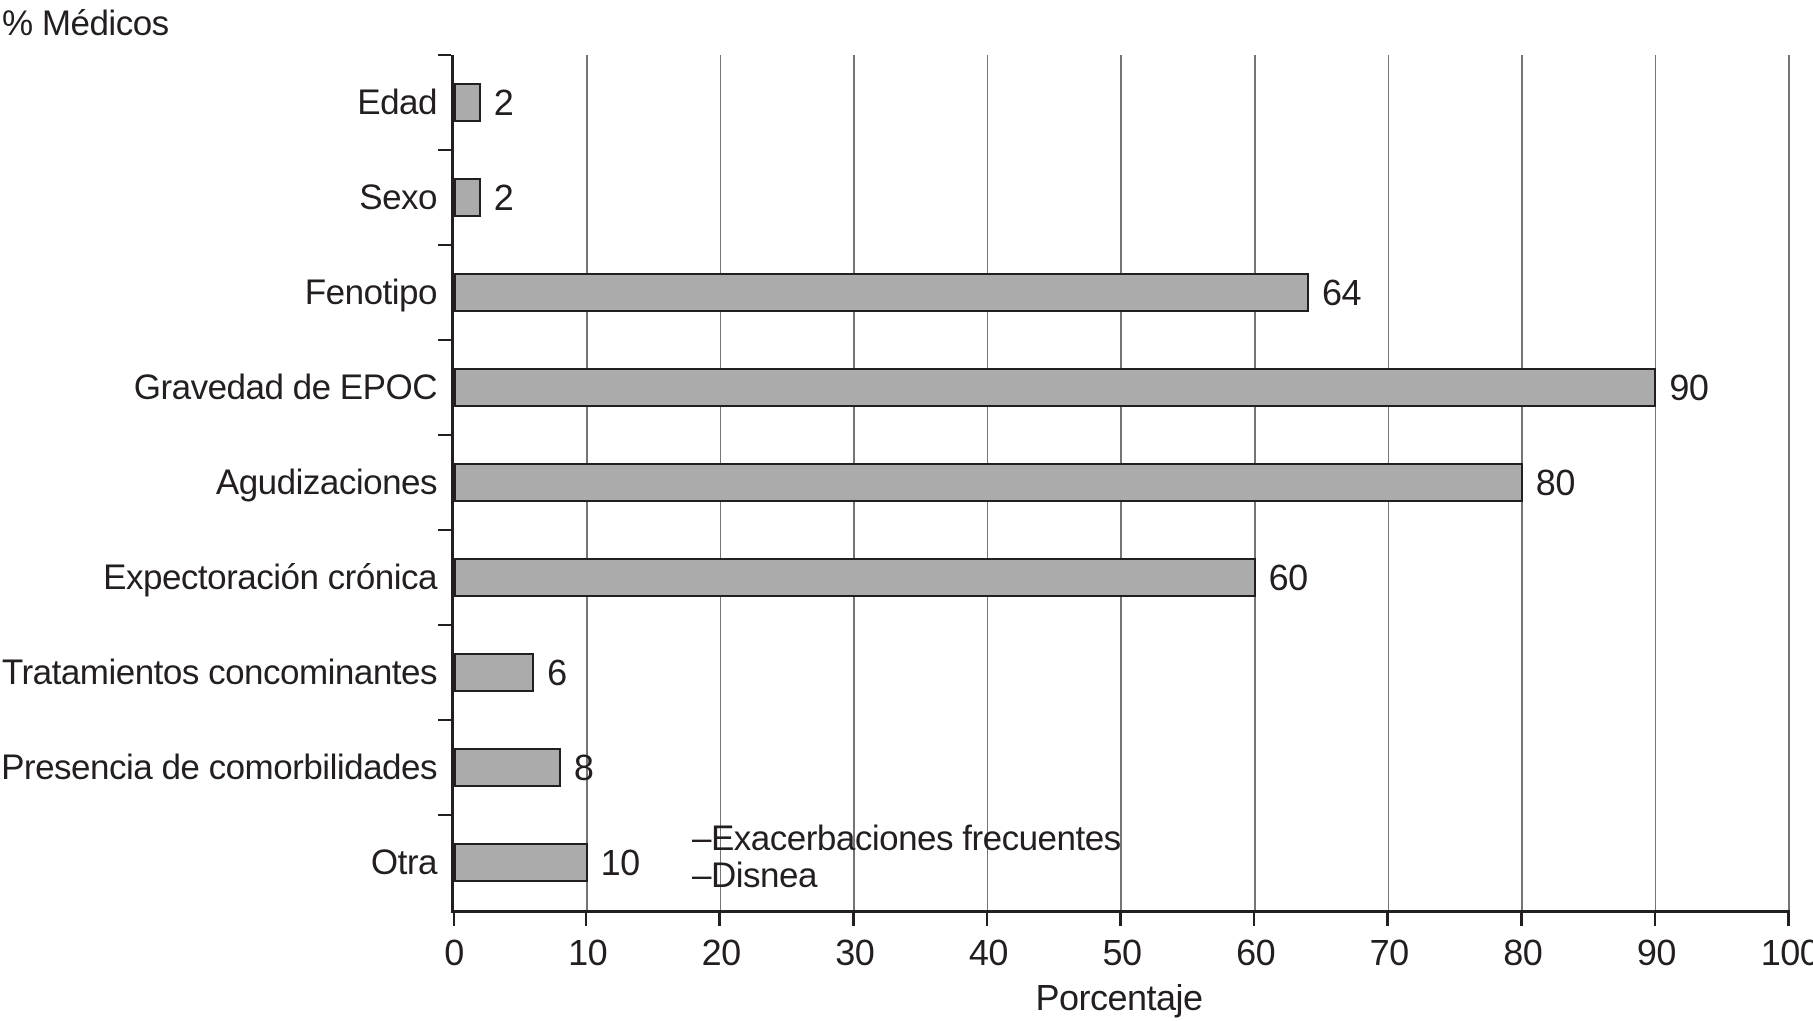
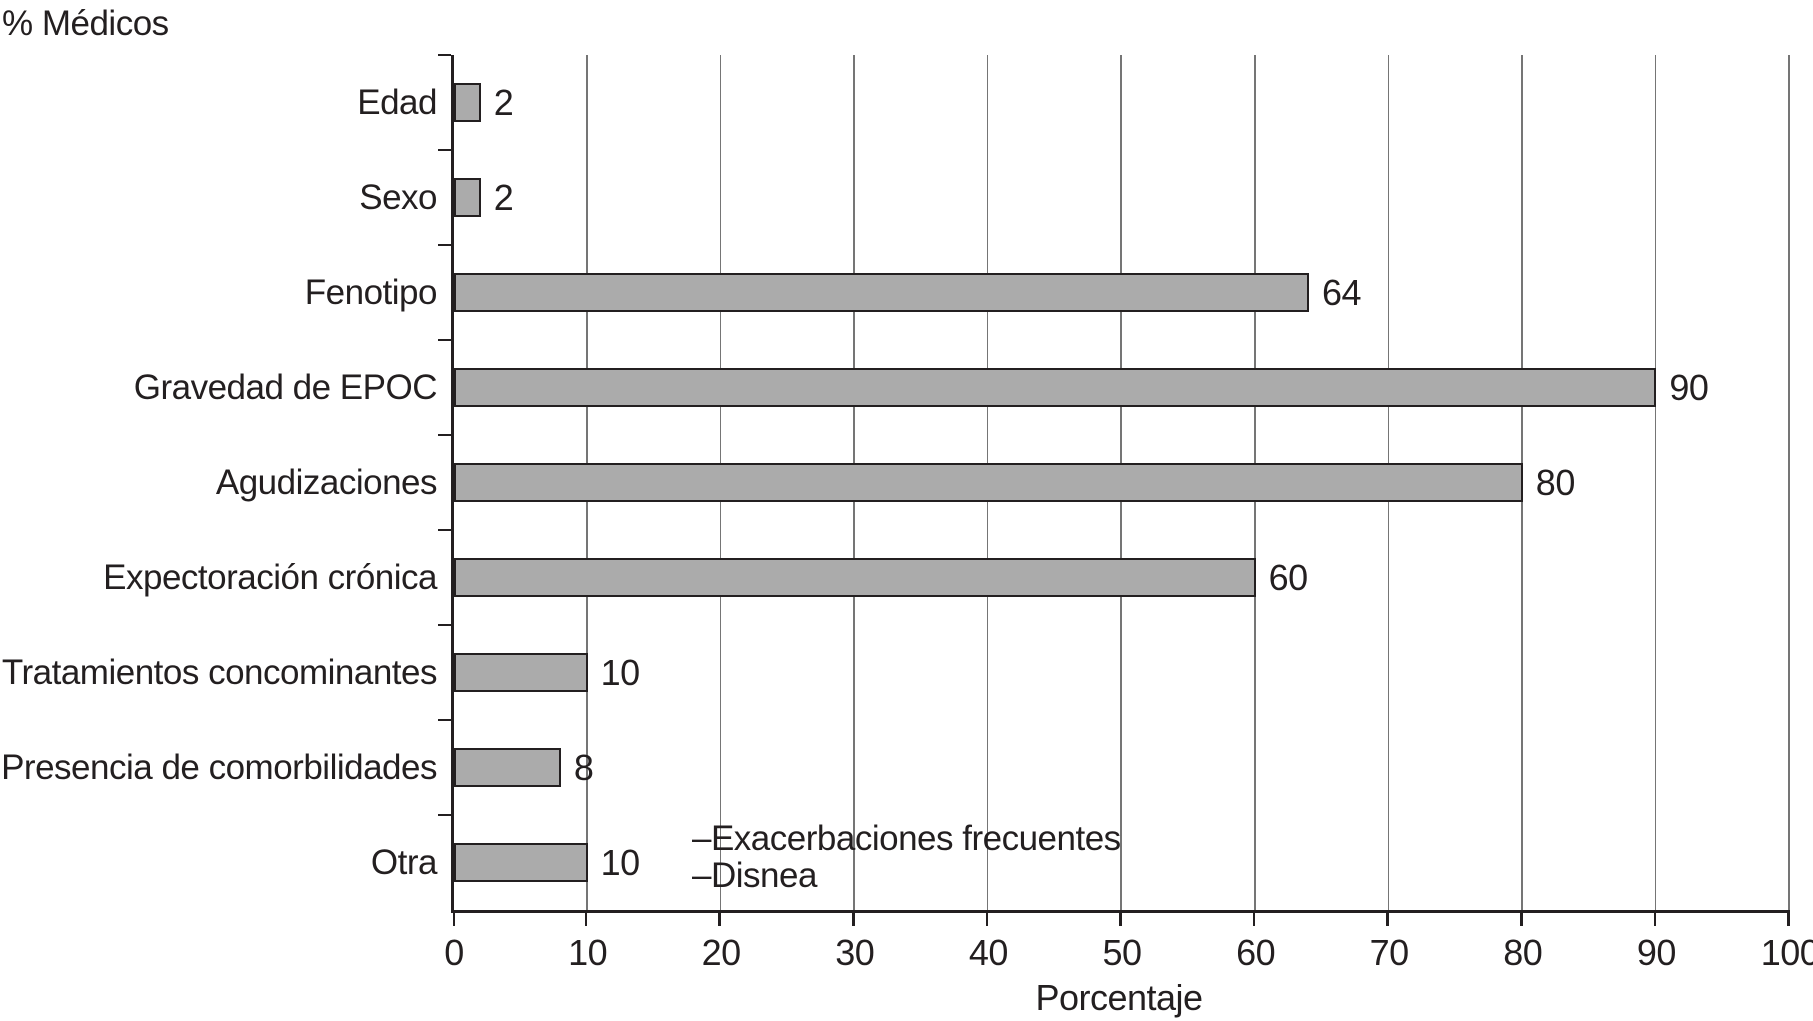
Tratamientos concominantes: 6 -> 10
